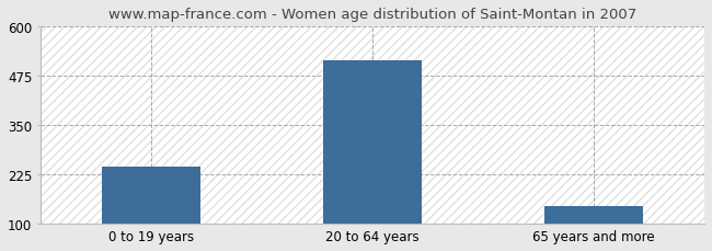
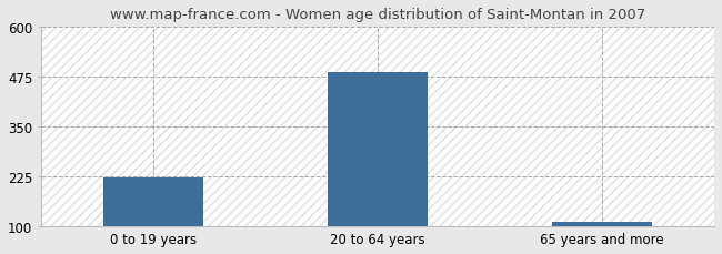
0 to 19 years: 245 -> 222
20 to 64 years: 515 -> 487
65 years and more: 145 -> 113
